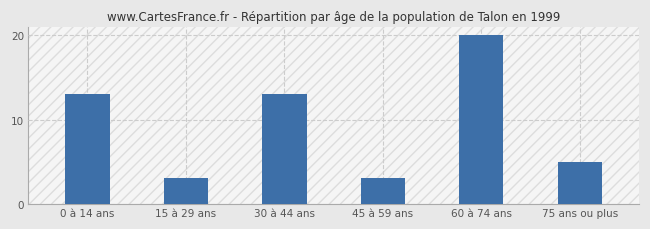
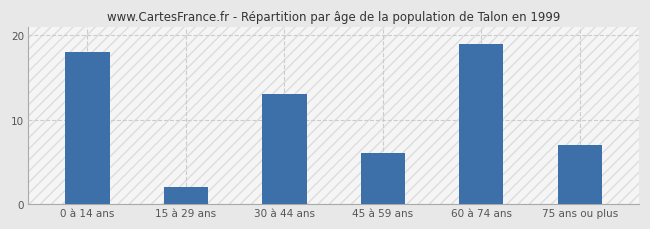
0 à 14 ans: 13 -> 18
15 à 29 ans: 3 -> 2
45 à 59 ans: 3 -> 6
60 à 74 ans: 20 -> 19
75 ans ou plus: 5 -> 7
